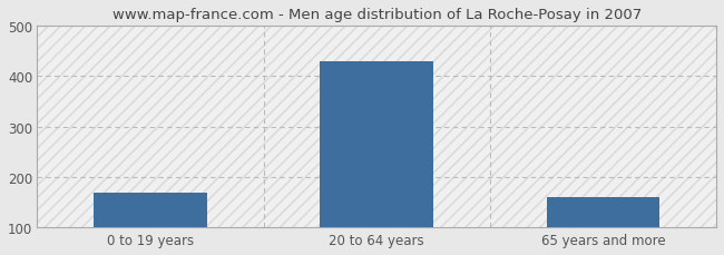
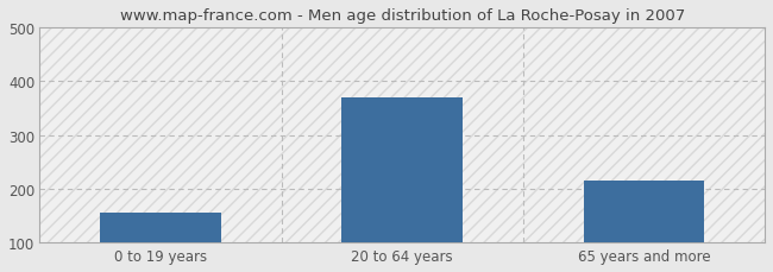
0 to 19 years: 168 -> 155
20 to 64 years: 430 -> 370
65 years and more: 160 -> 215
